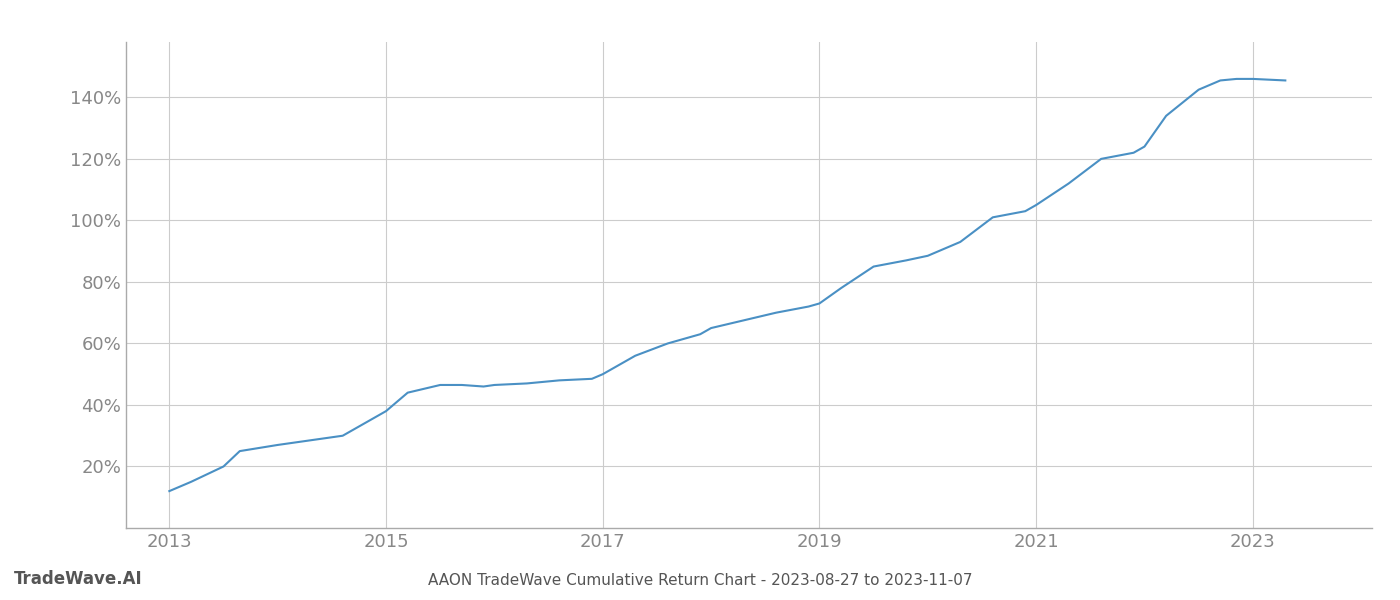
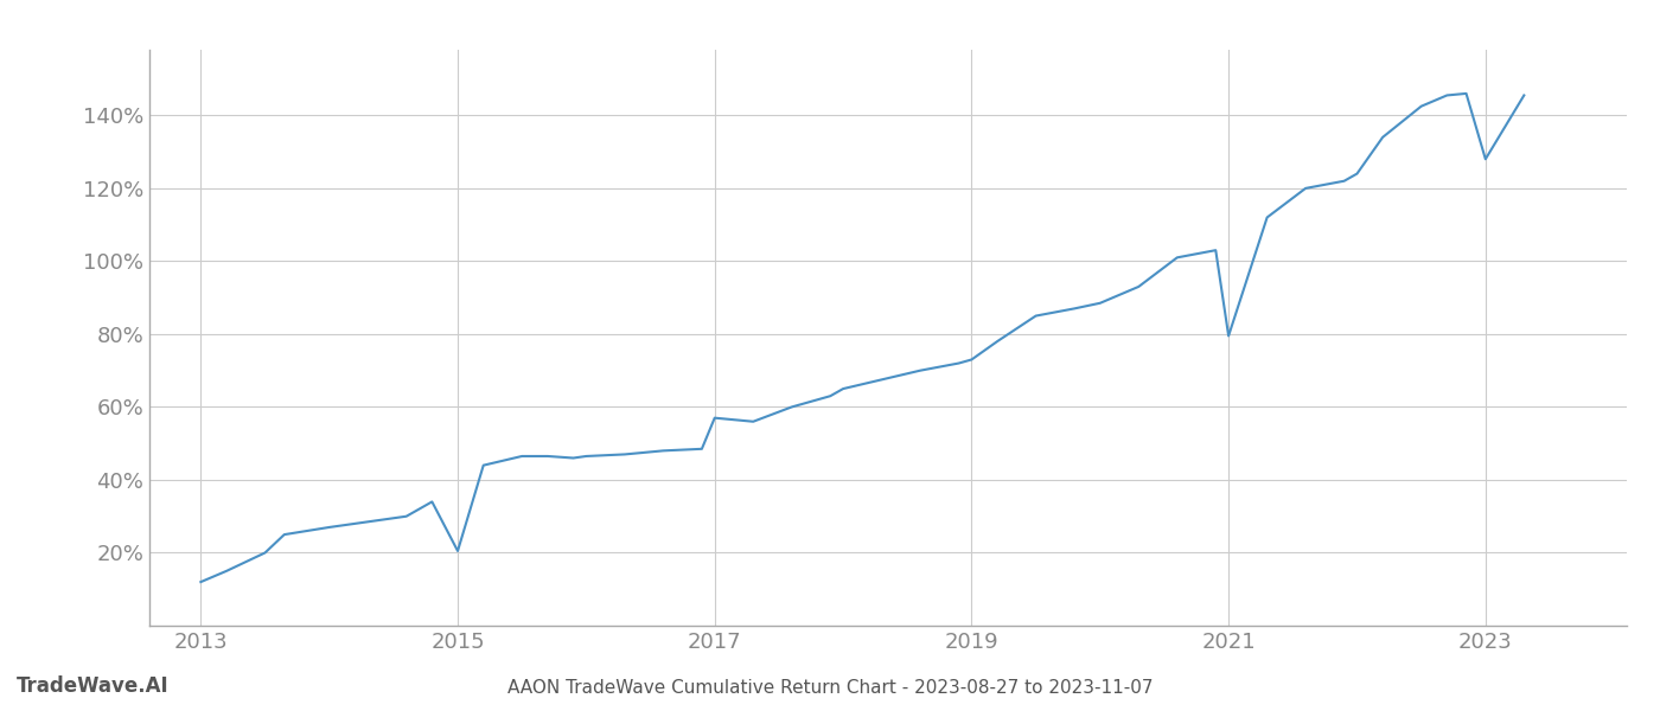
2015: 38.0% -> 20.5%
2017: 50.0% -> 57.0%
2021: 105.0% -> 79.5%
2023: 146.0% -> 128.0%
